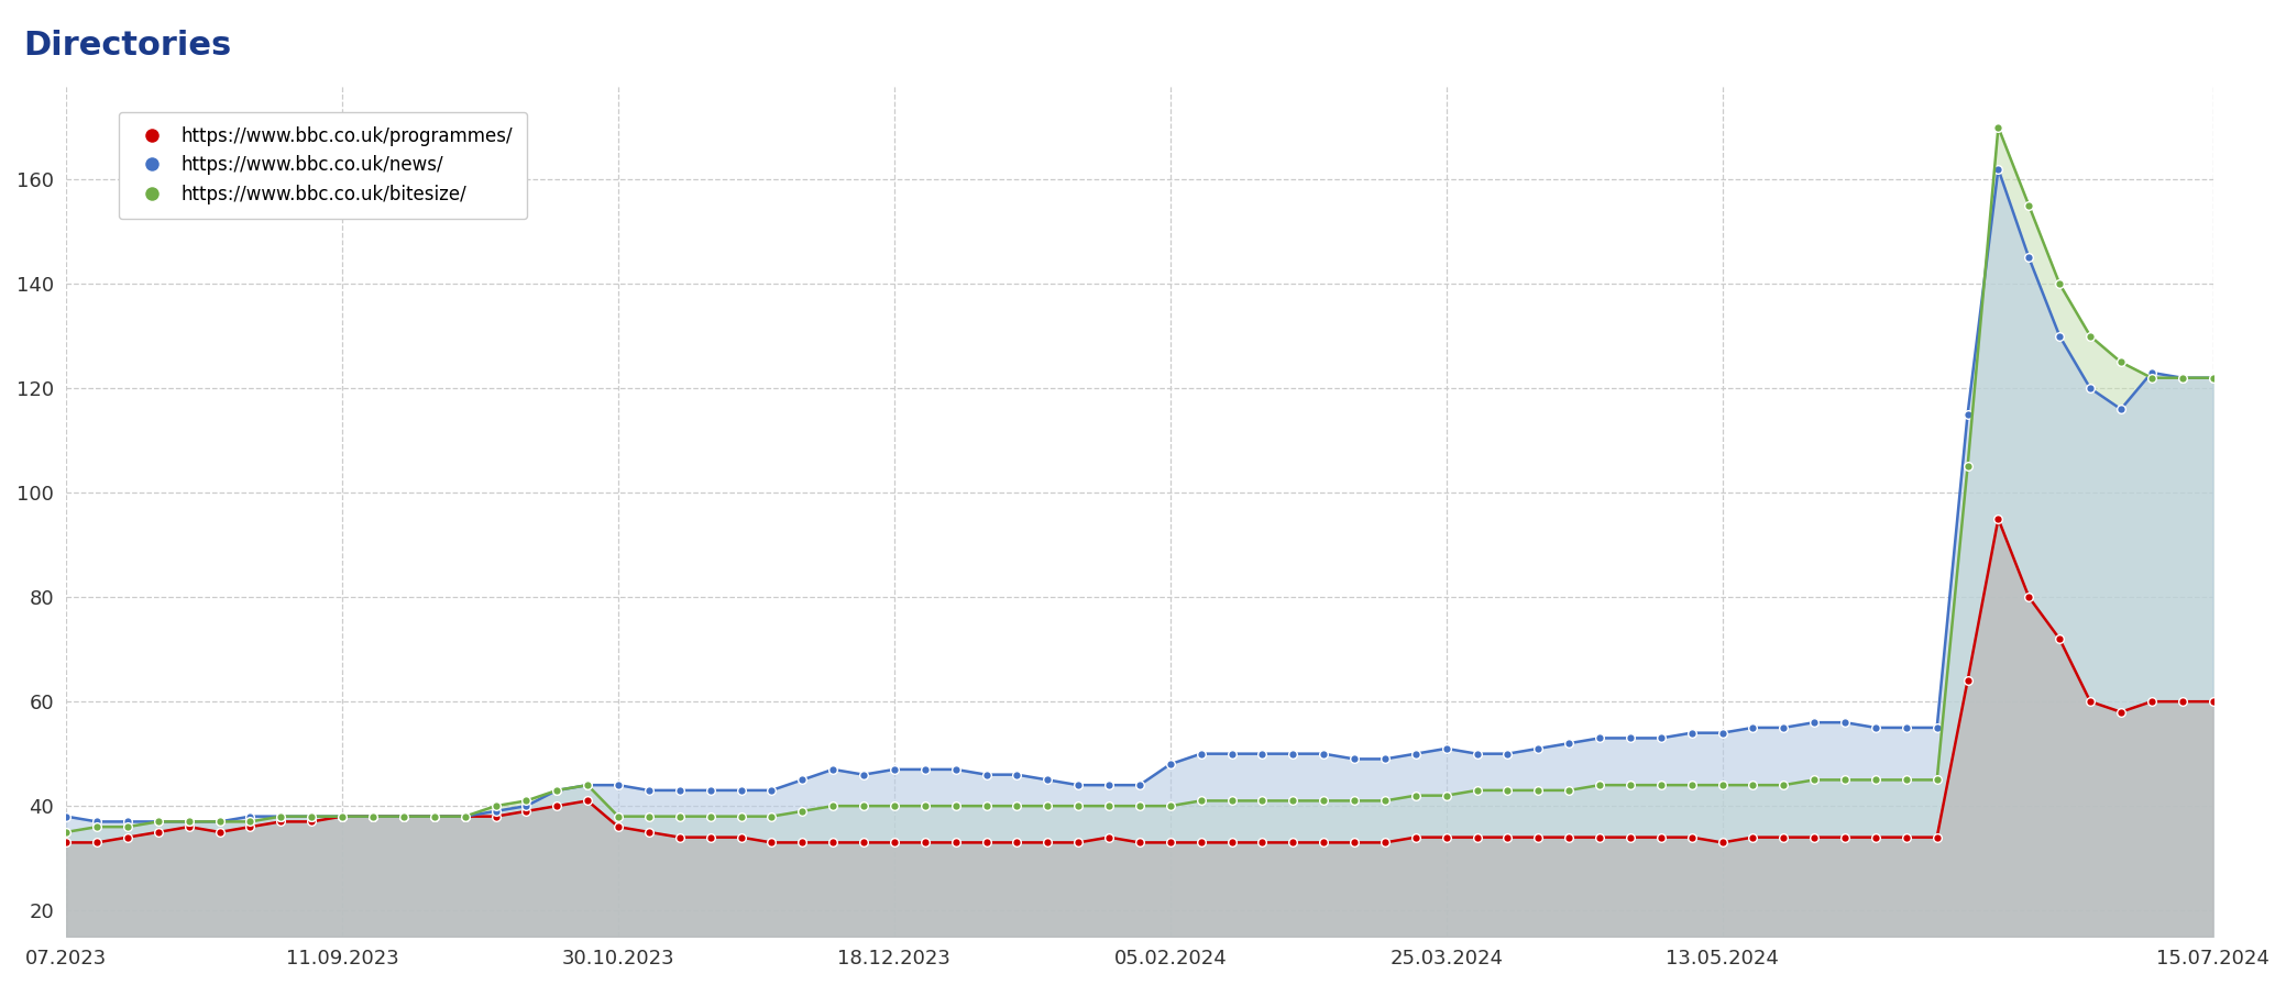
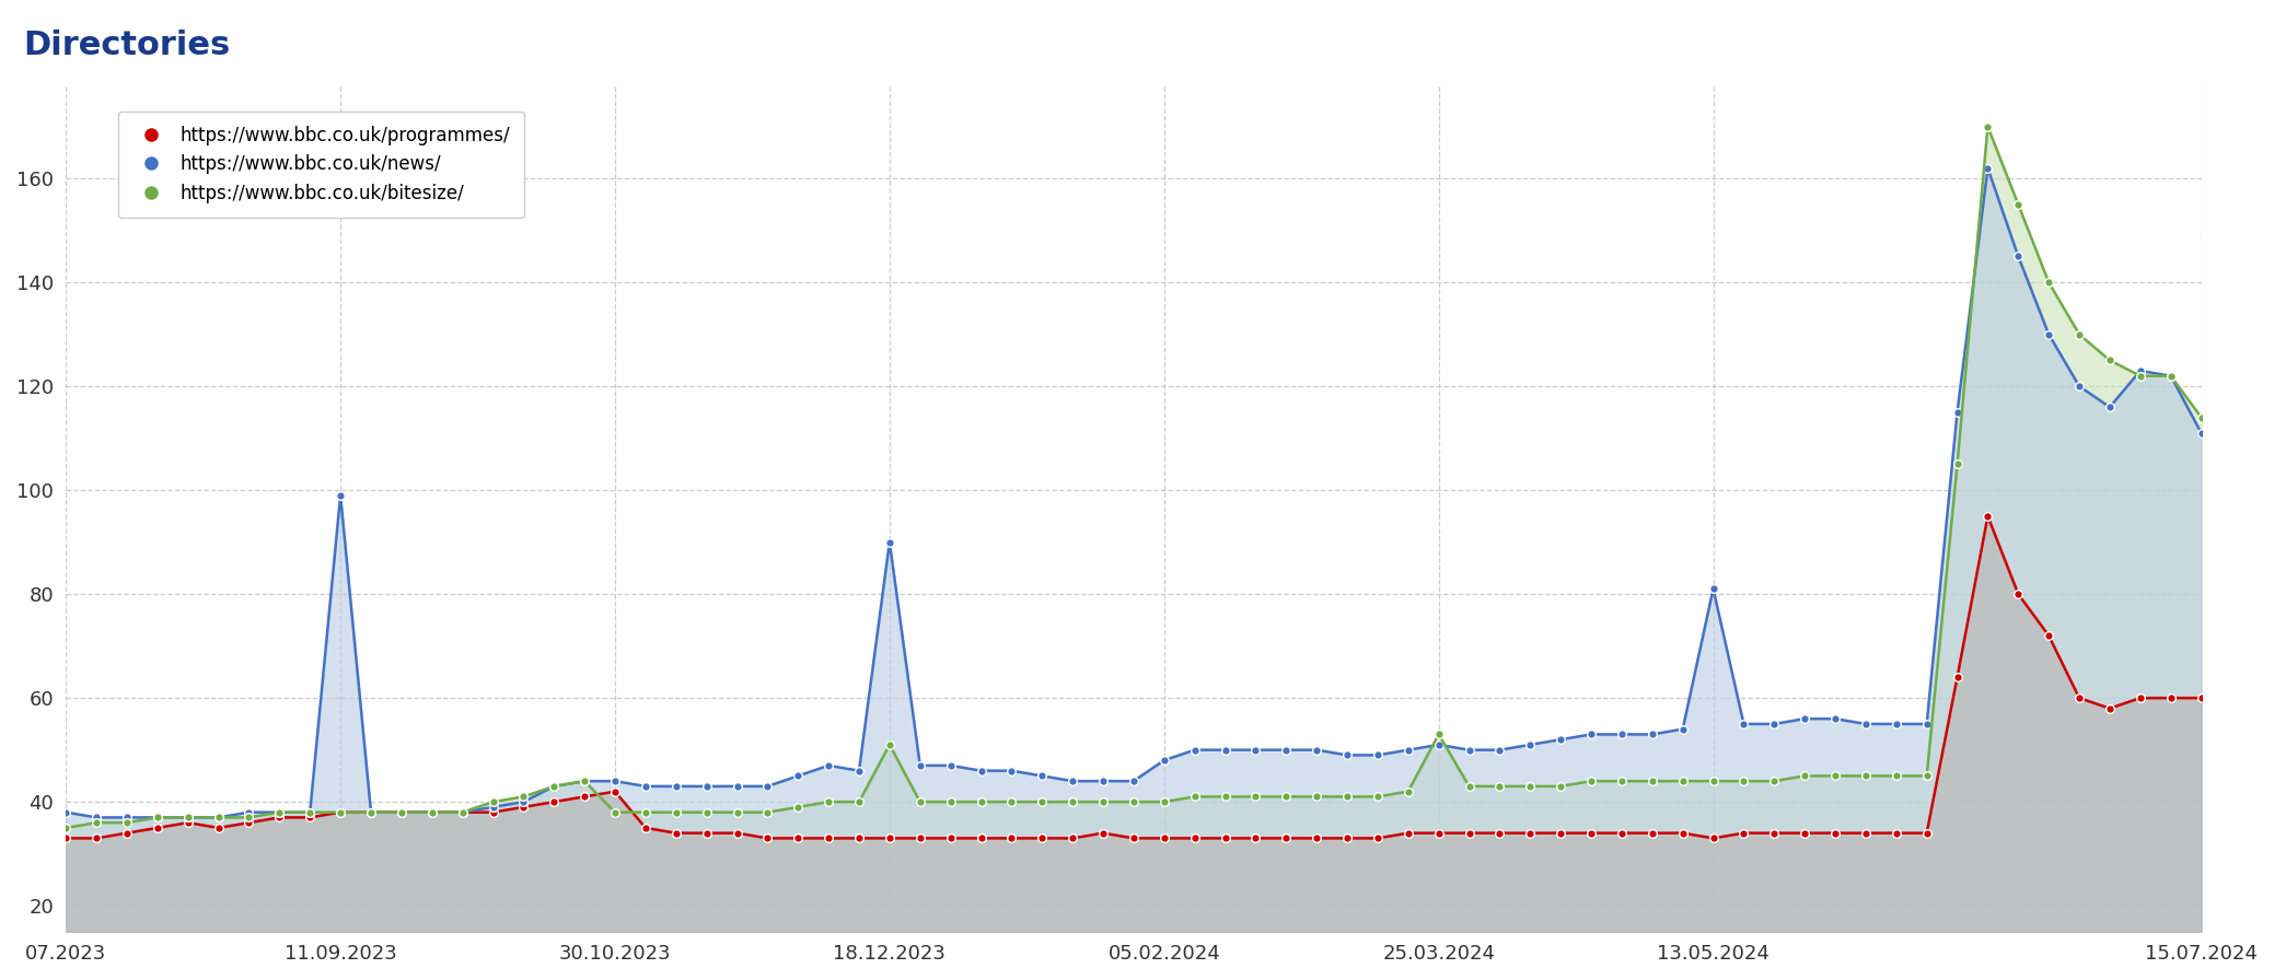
https://www.bbc.co.uk/news//11.09.2023: 38 -> 99
https://www.bbc.co.uk/programmes//30.10.2023: 36 -> 42
https://www.bbc.co.uk/news//18.12.2023: 47 -> 90
https://www.bbc.co.uk/bitesize//18.12.2023: 40 -> 51
https://www.bbc.co.uk/bitesize//25.03.2024: 42 -> 53
https://www.bbc.co.uk/news//13.05.2024: 54 -> 81
https://www.bbc.co.uk/news//15.07.2024: 122 -> 111
https://www.bbc.co.uk/bitesize//15.07.2024: 122 -> 114
